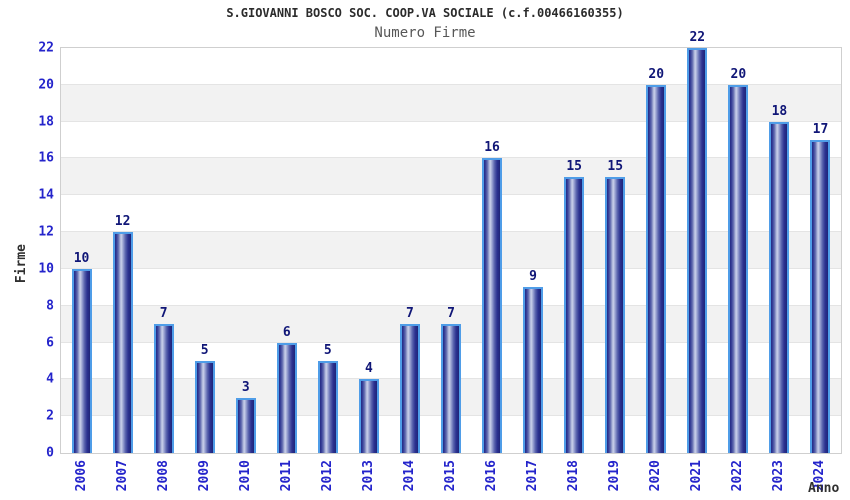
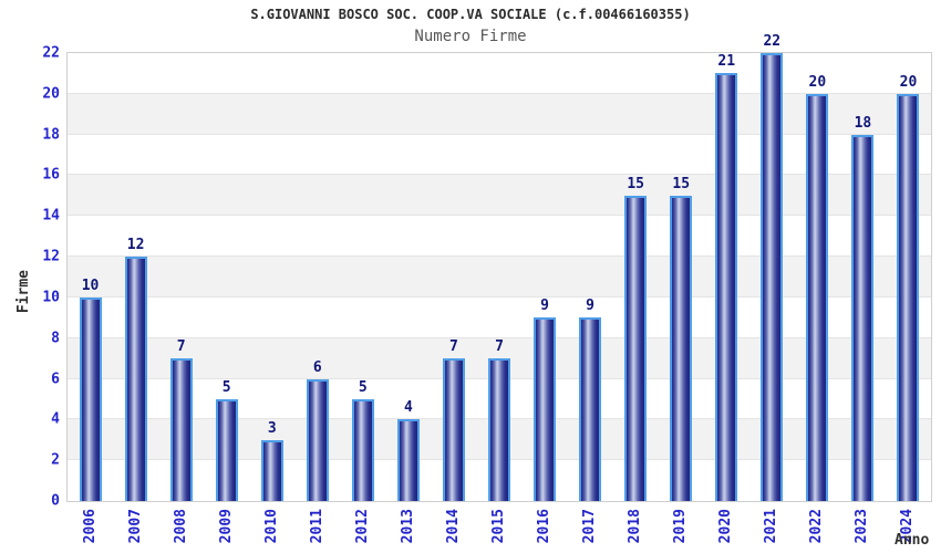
2016: 16 -> 9
2020: 20 -> 21
2024: 17 -> 20
